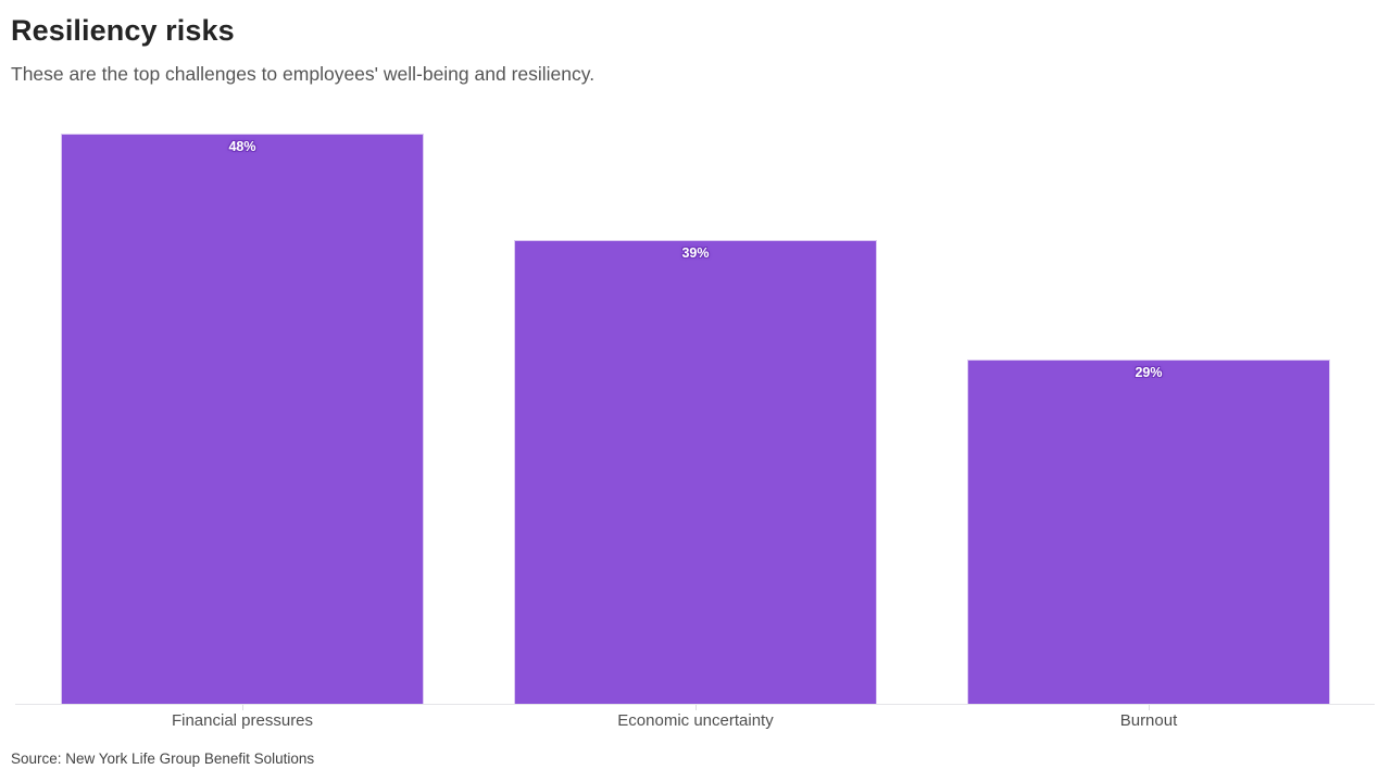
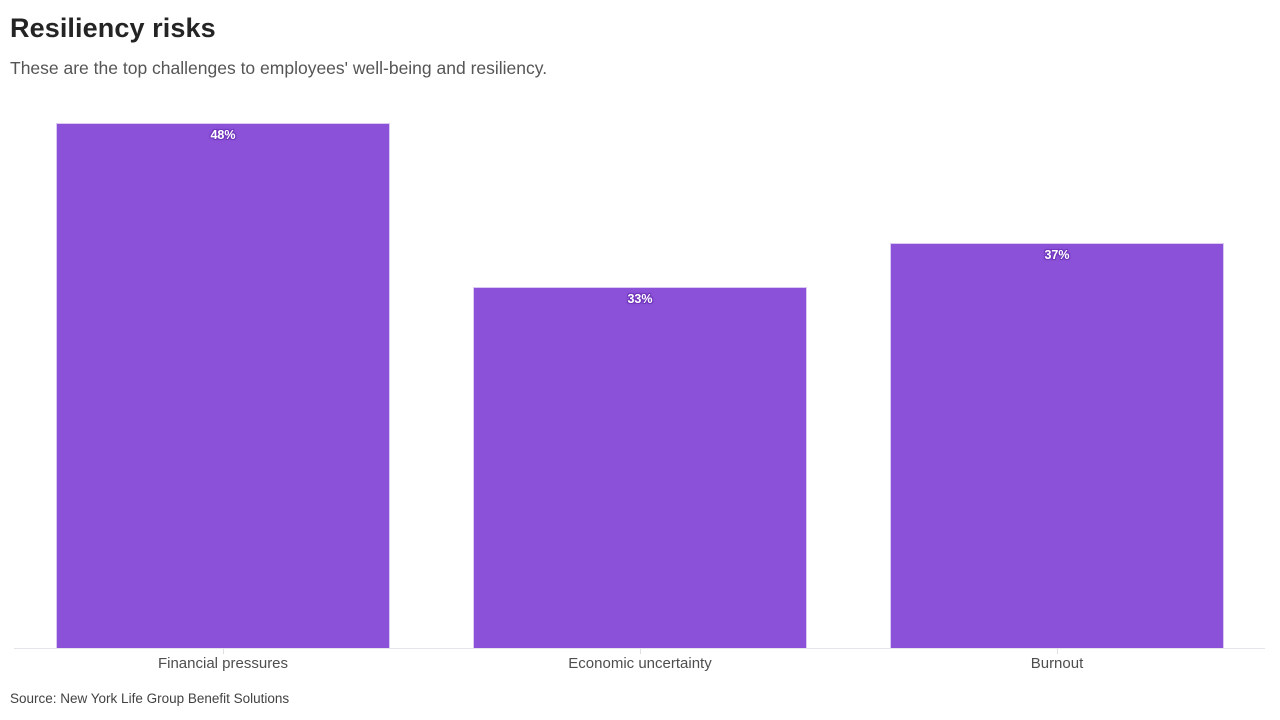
Economic uncertainty: 39% -> 33%
Burnout: 29% -> 37%
